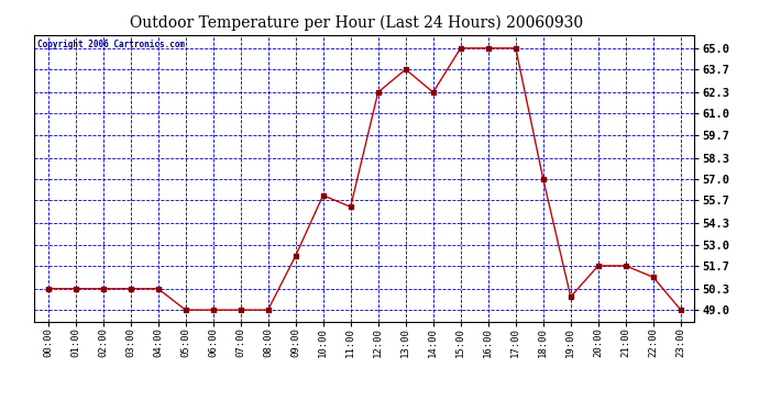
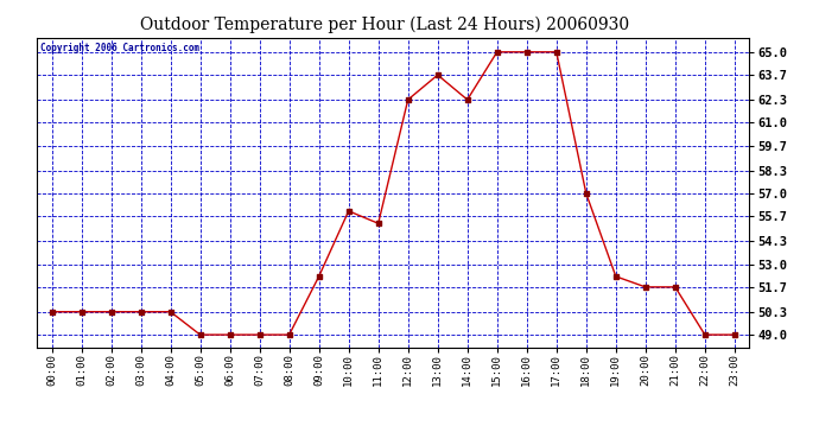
19:00: 49.8 -> 52.3
22:00: 51.0 -> 49.0
